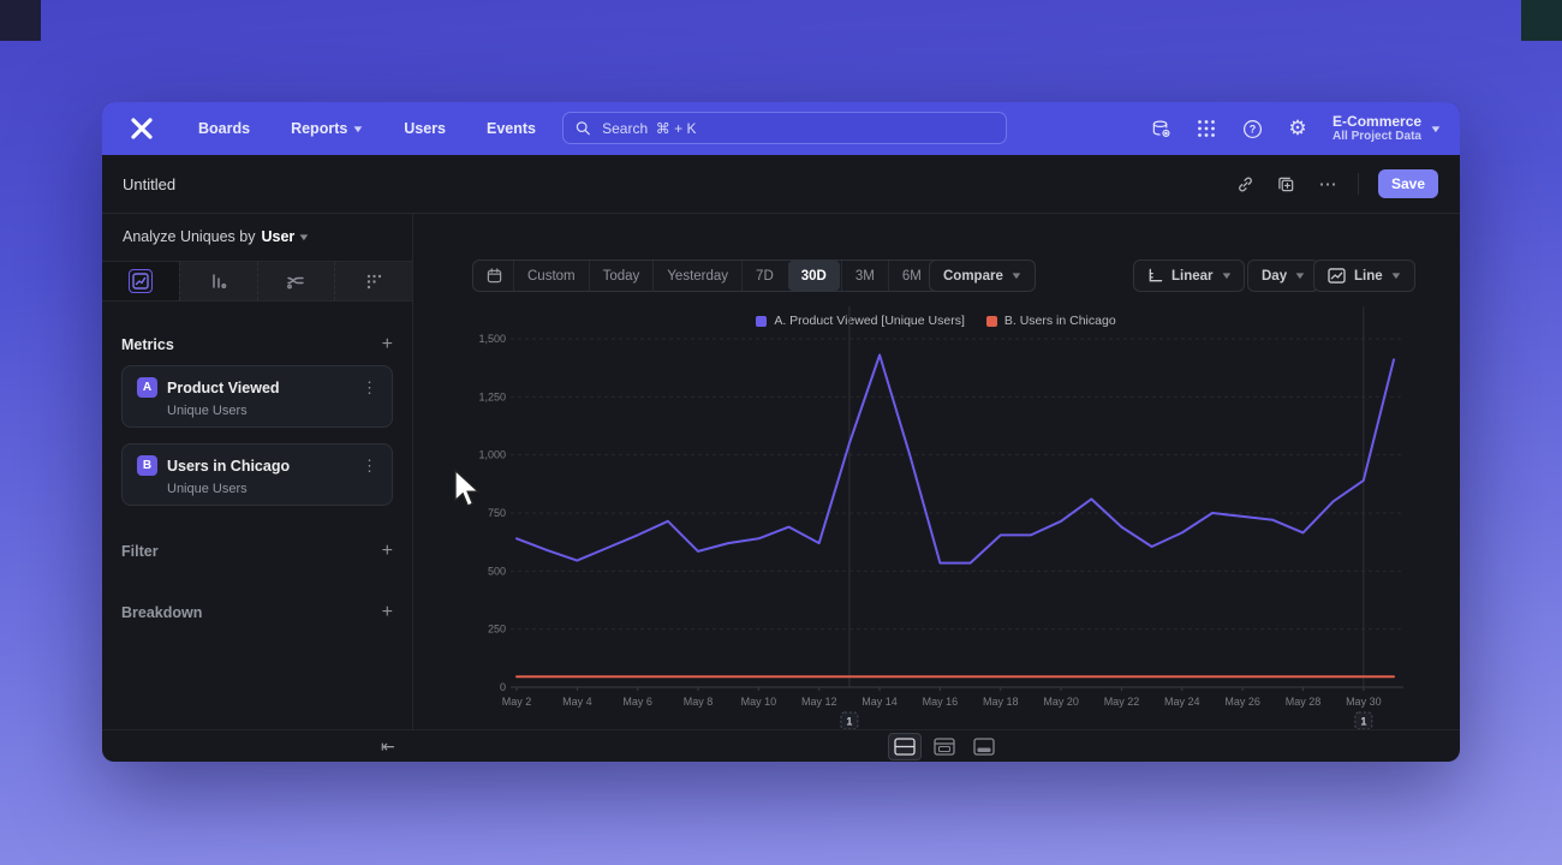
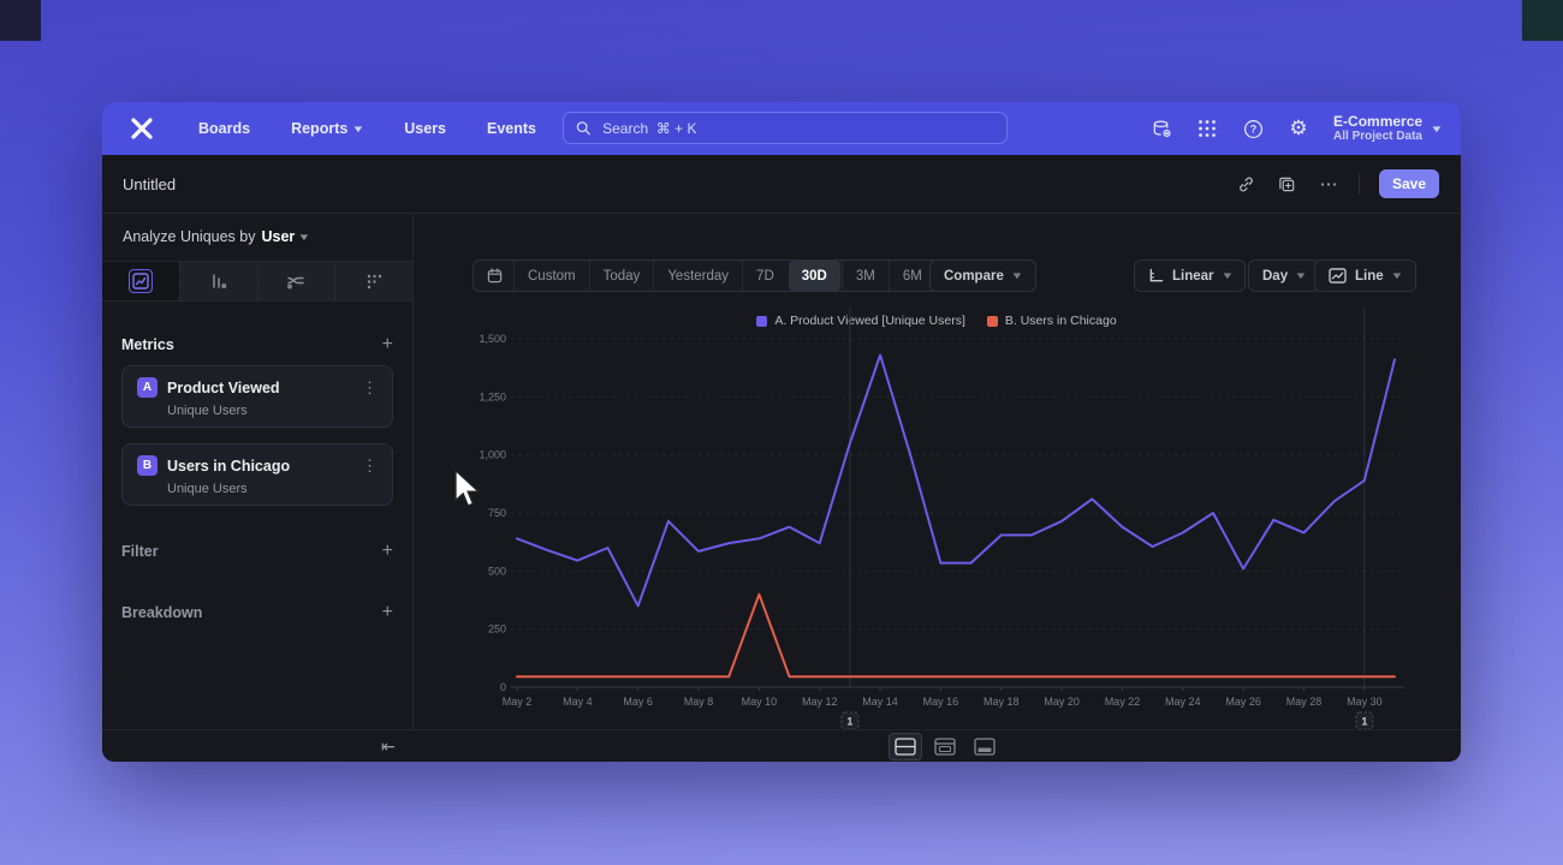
A. Product Viewed [Unique Users]/May 6: 660 -> 350
B. Users in Chicago/May 10: 40 -> 400
A. Product Viewed [Unique Users]/May 26: 740 -> 510
